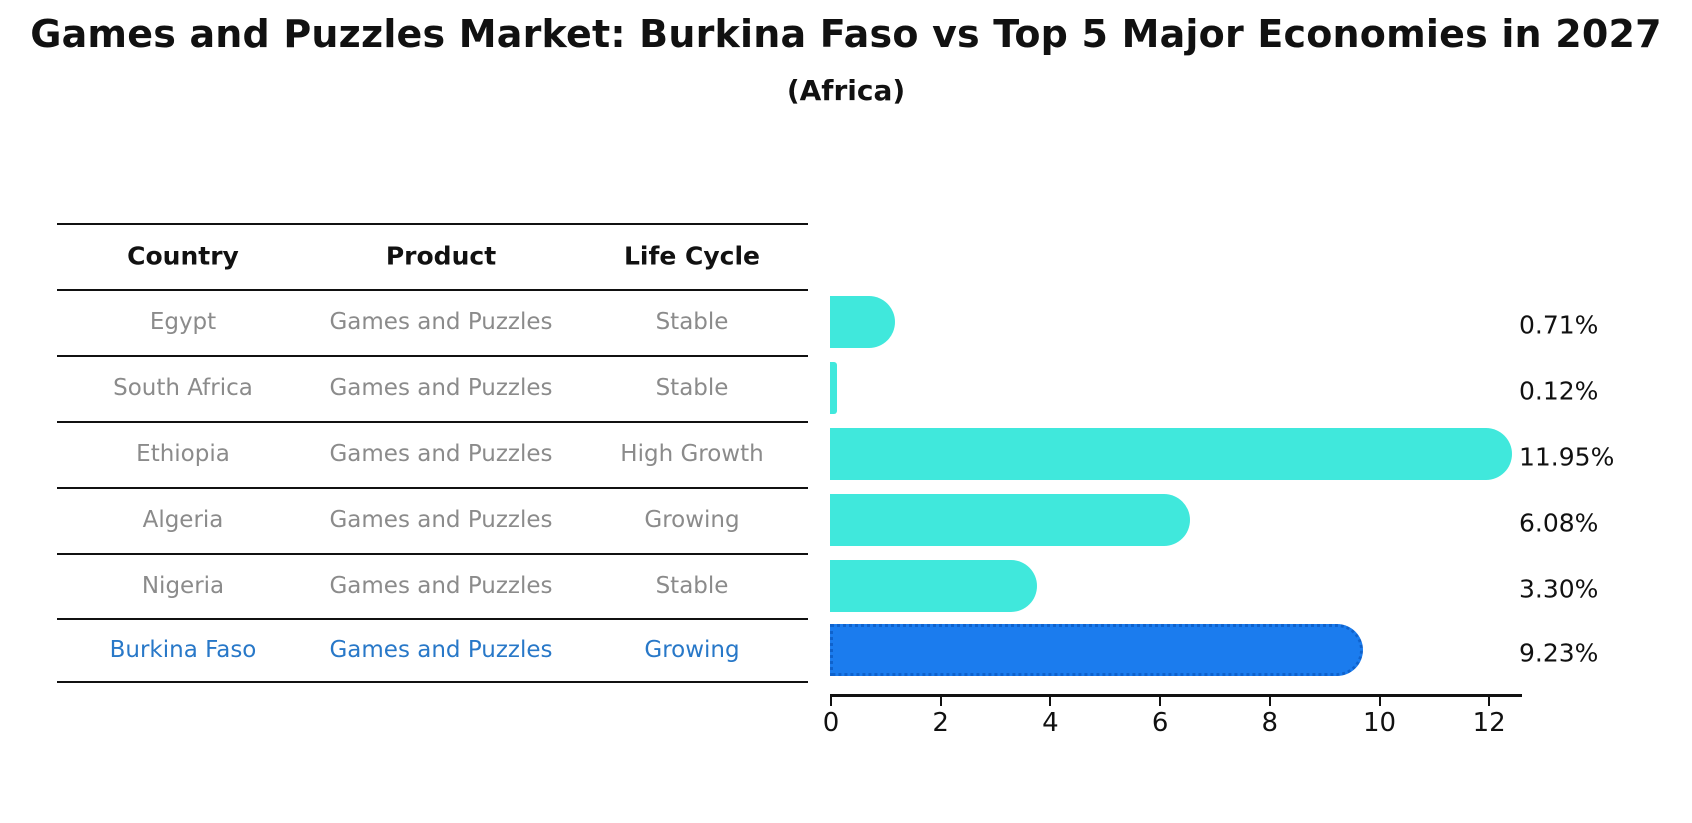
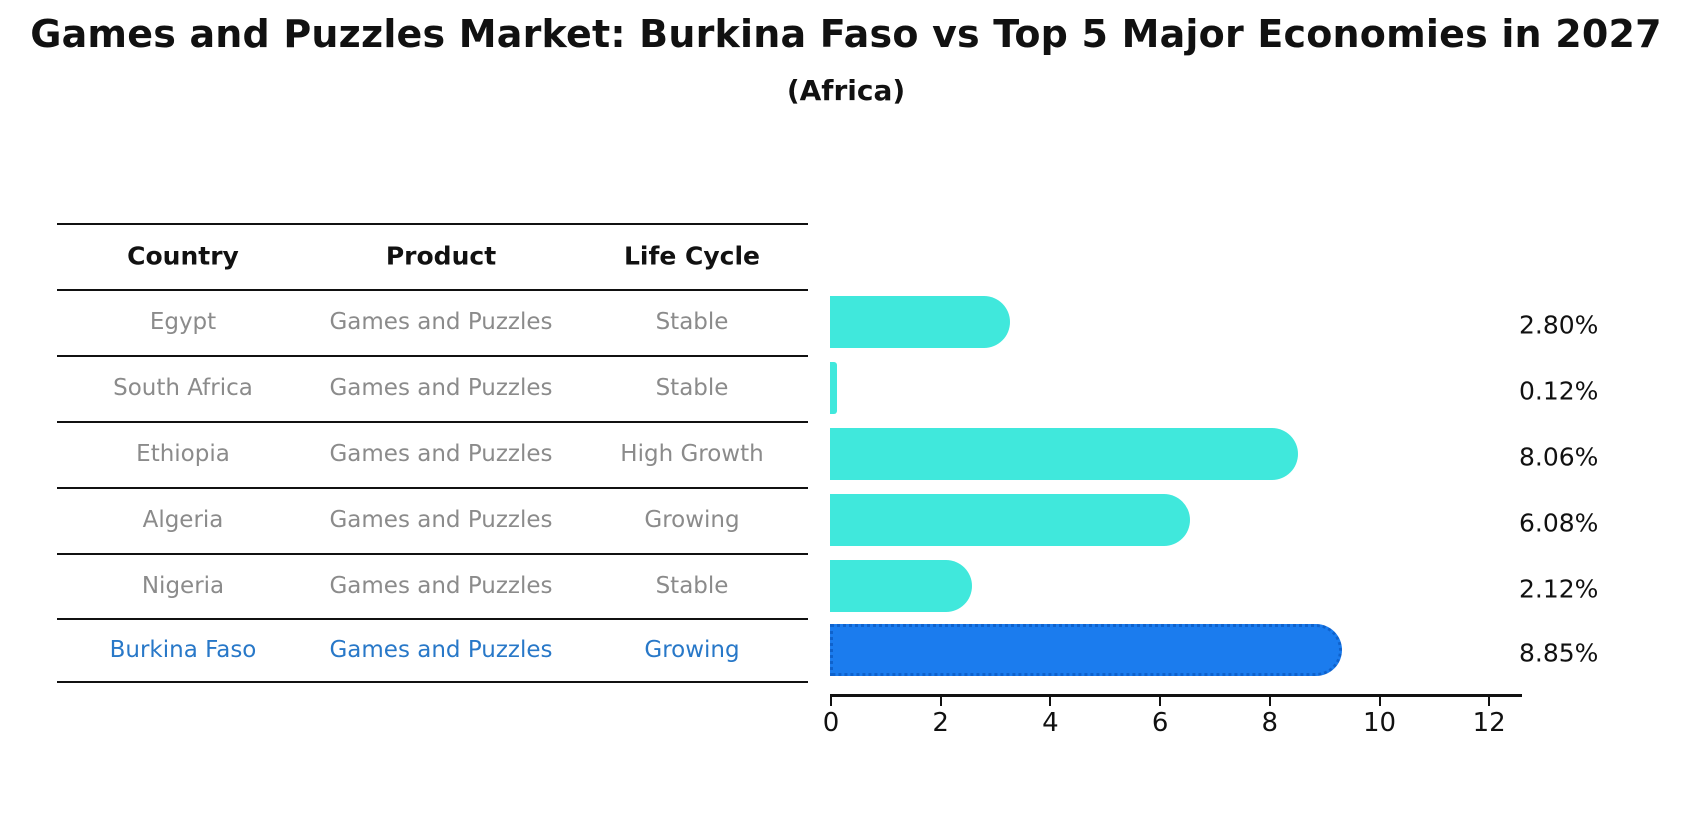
Egypt: 0.71% -> 2.80%
Ethiopia: 11.95% -> 8.06%
Nigeria: 3.30% -> 2.12%
Burkina Faso: 9.23% -> 8.85%
